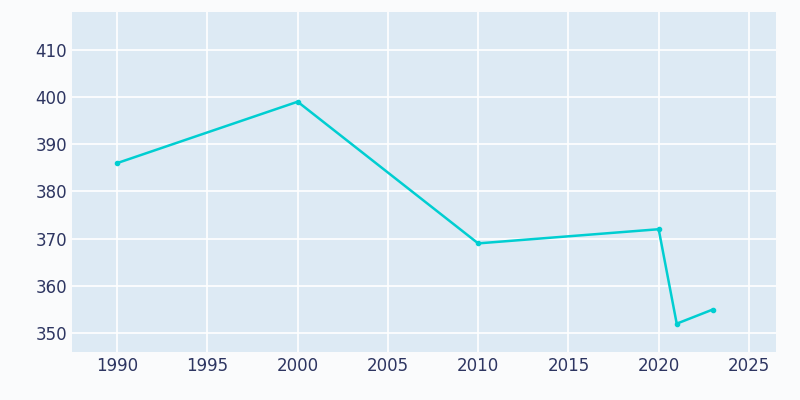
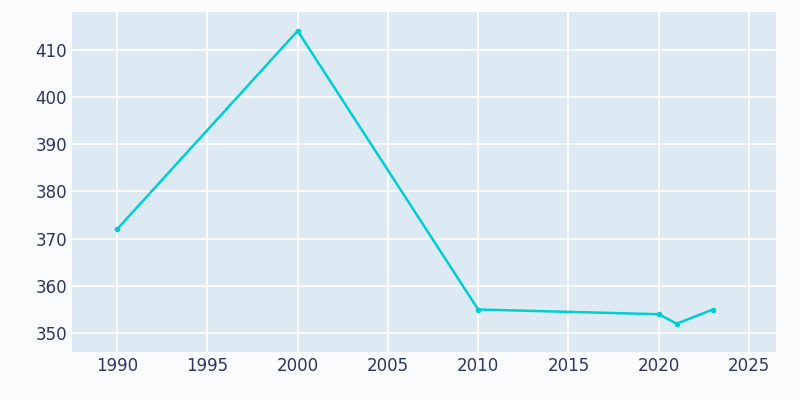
1990: 386 -> 372
2000: 399 -> 414
2010: 369 -> 355
2020: 372 -> 354
